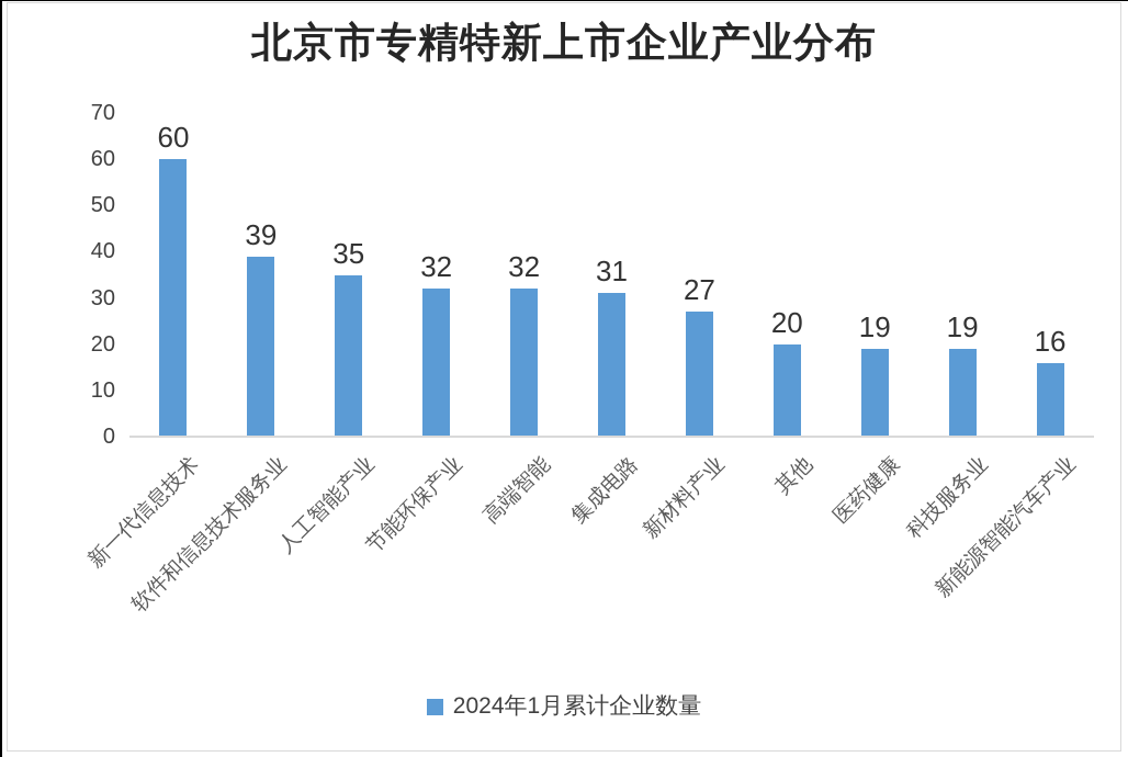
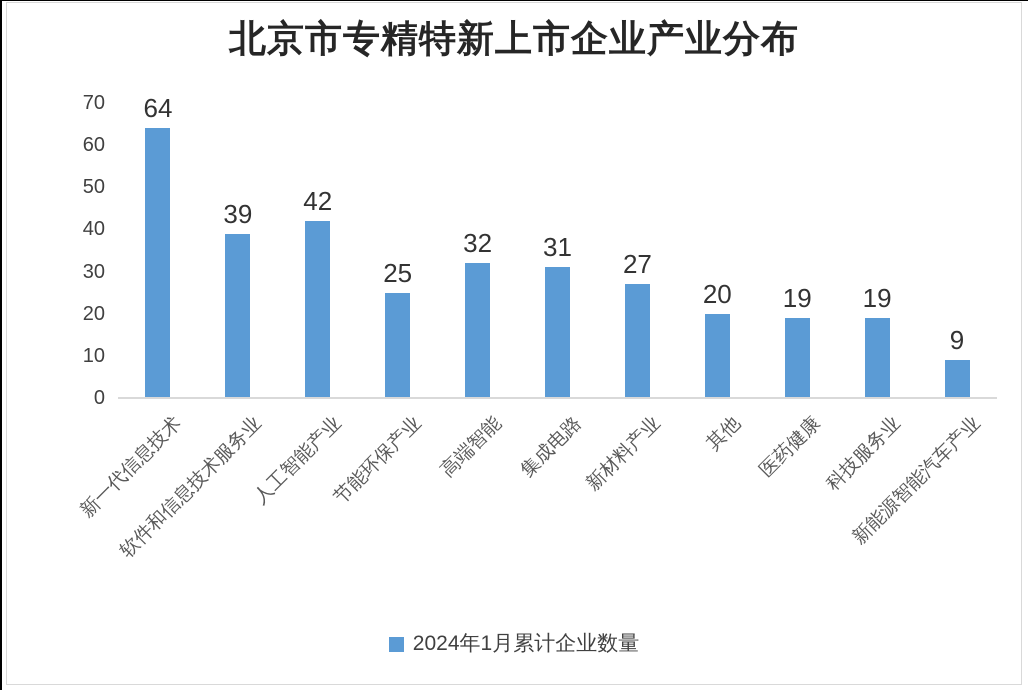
新一代信息技术: 60 -> 64
人工智能产业: 35 -> 42
节能环保产业: 32 -> 25
新能源智能汽车产业: 16 -> 9
